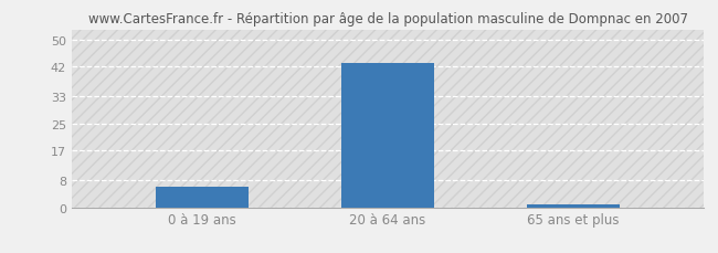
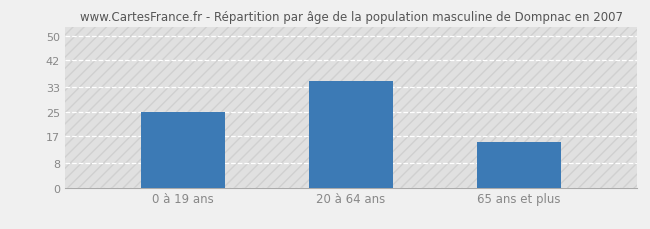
0 à 19 ans: 6 -> 25
20 à 64 ans: 43 -> 35
65 ans et plus: 1 -> 15
